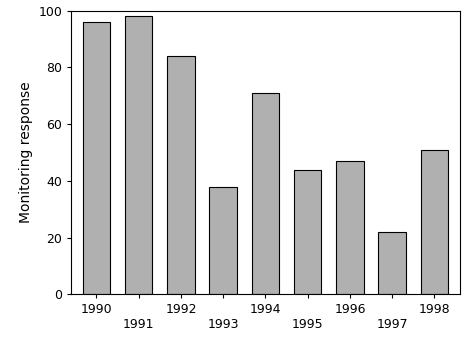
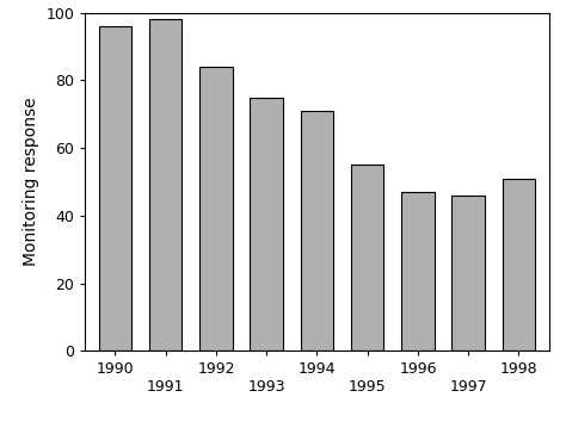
1993: 38 -> 75
1995: 44 -> 55
1997: 22 -> 46
